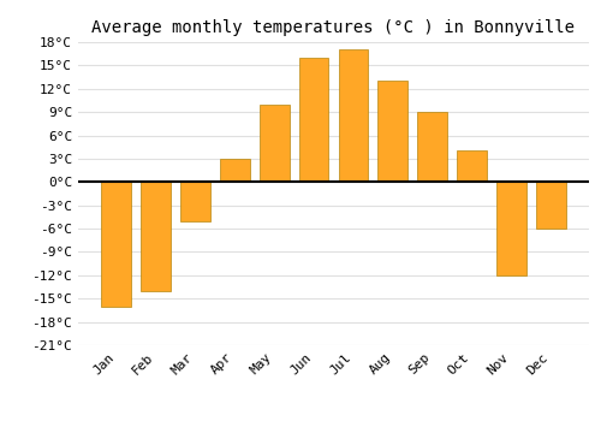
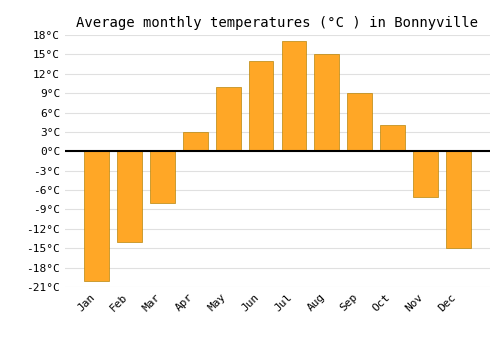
Jan: -16°C -> -20°C
Mar: -5°C -> -8°C
Jun: 16°C -> 14°C
Aug: 13°C -> 15°C
Nov: -12°C -> -7°C
Dec: -6°C -> -15°C
